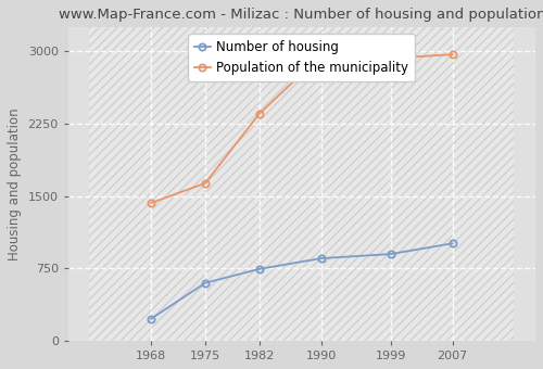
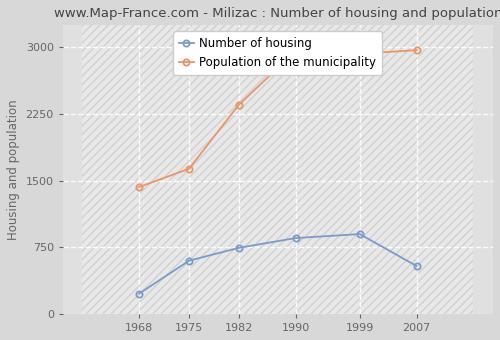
Number of housing/2007: 1010 -> 540
